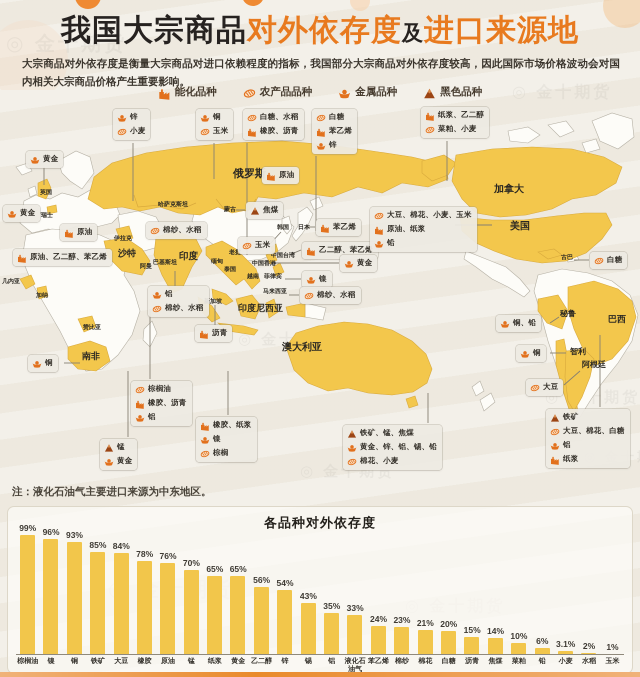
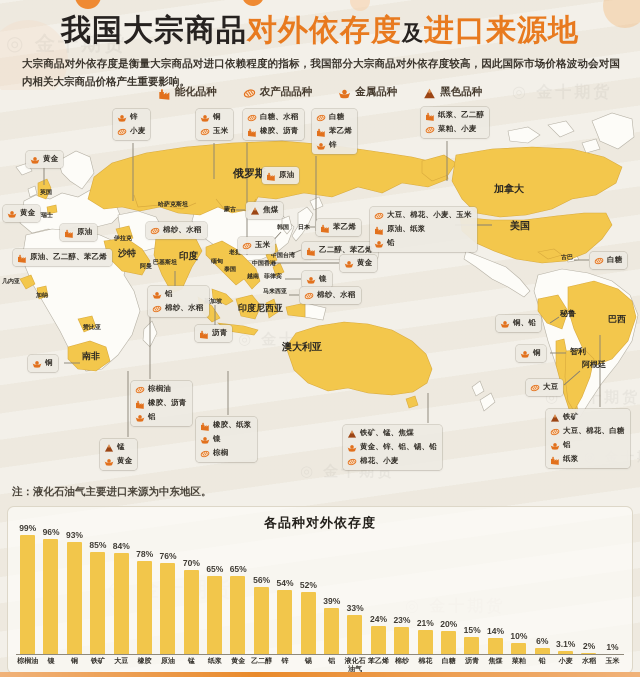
锡: 43% -> 52%
铝: 35% -> 39%
